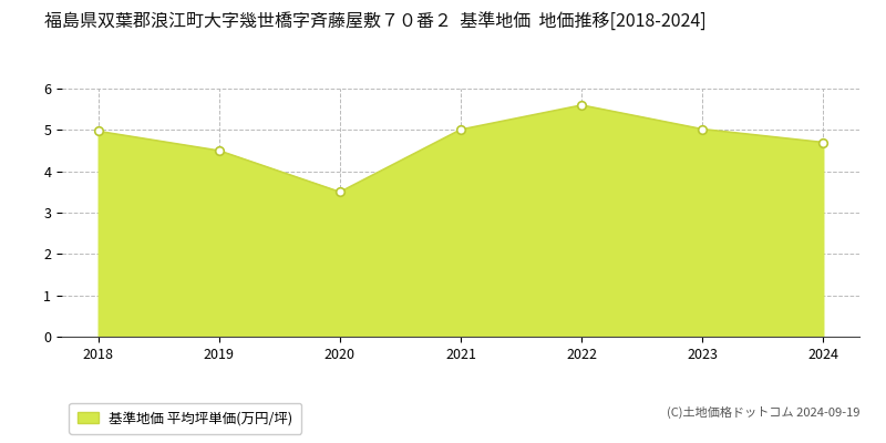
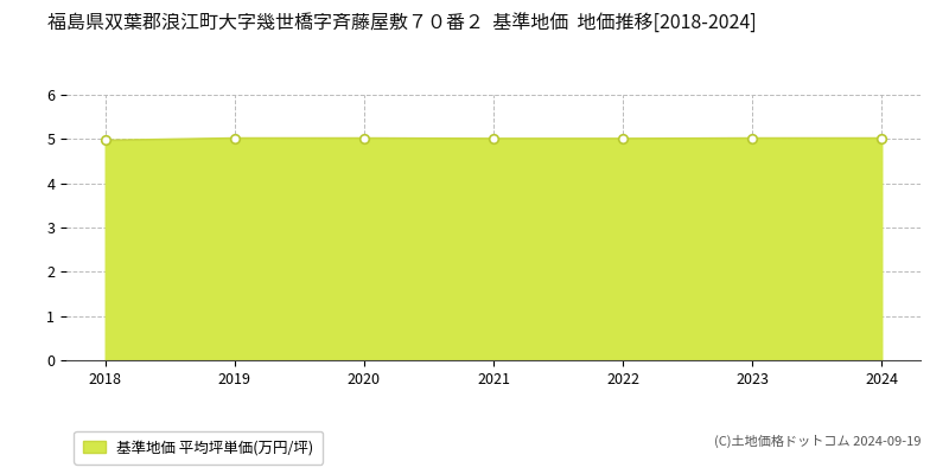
2019: 4.50 -> 5.02
2020: 3.50 -> 5.02
2022: 5.60 -> 5.01
2024: 4.70 -> 5.02
